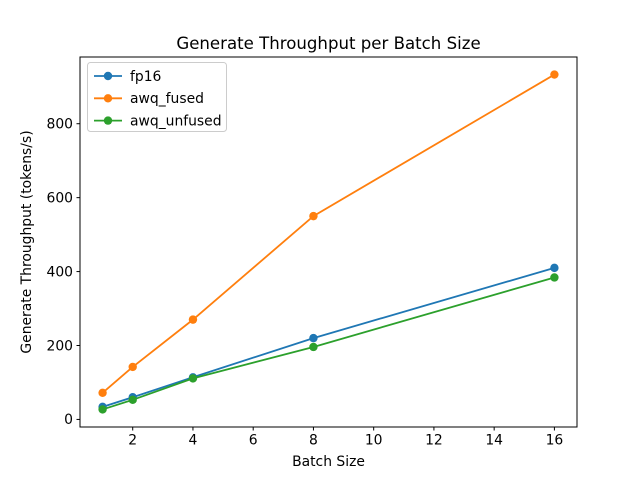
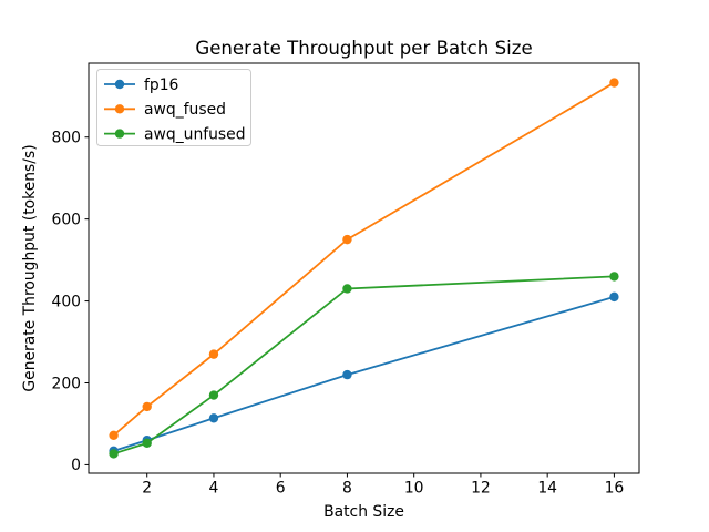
awq_unfused/4: 110 -> 170
awq_unfused/8: 200 -> 430
awq_unfused/16: 380 -> 460
